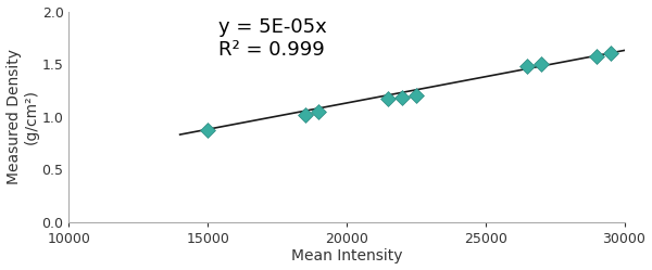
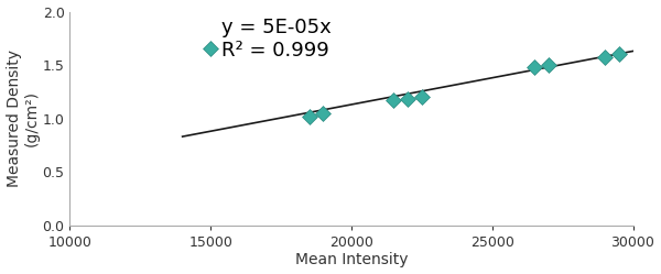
15000: 0.88 -> 1.66
